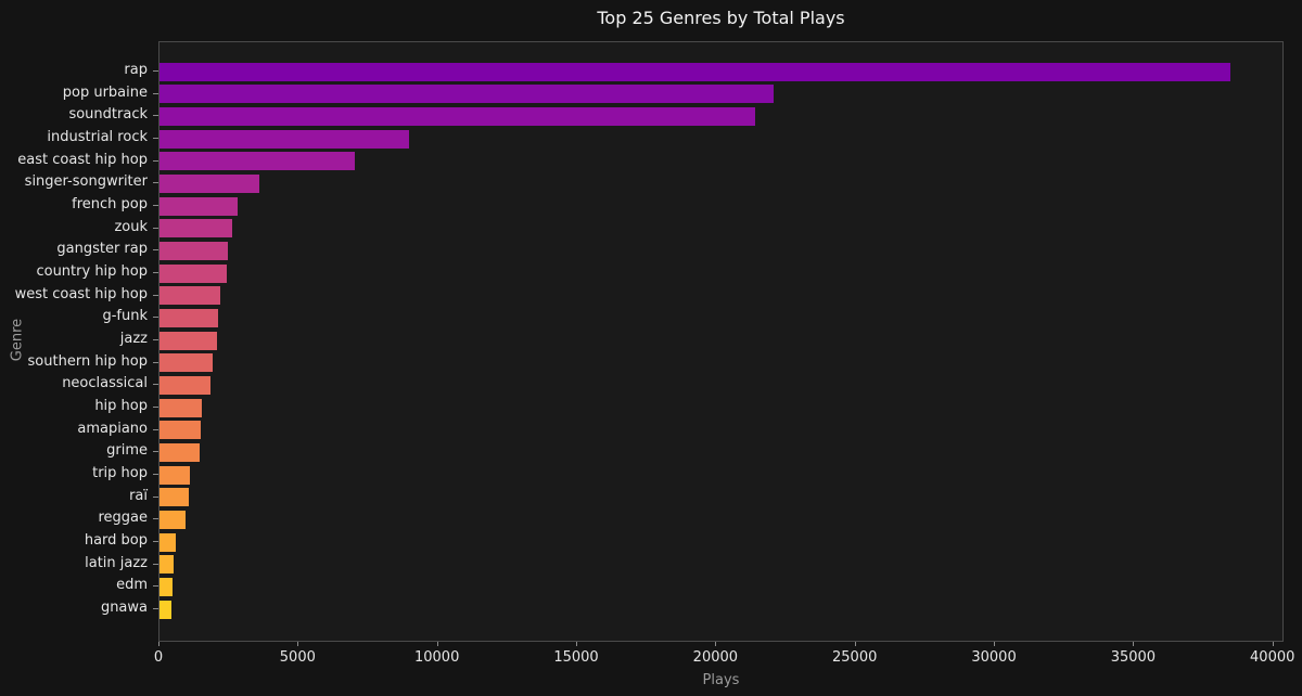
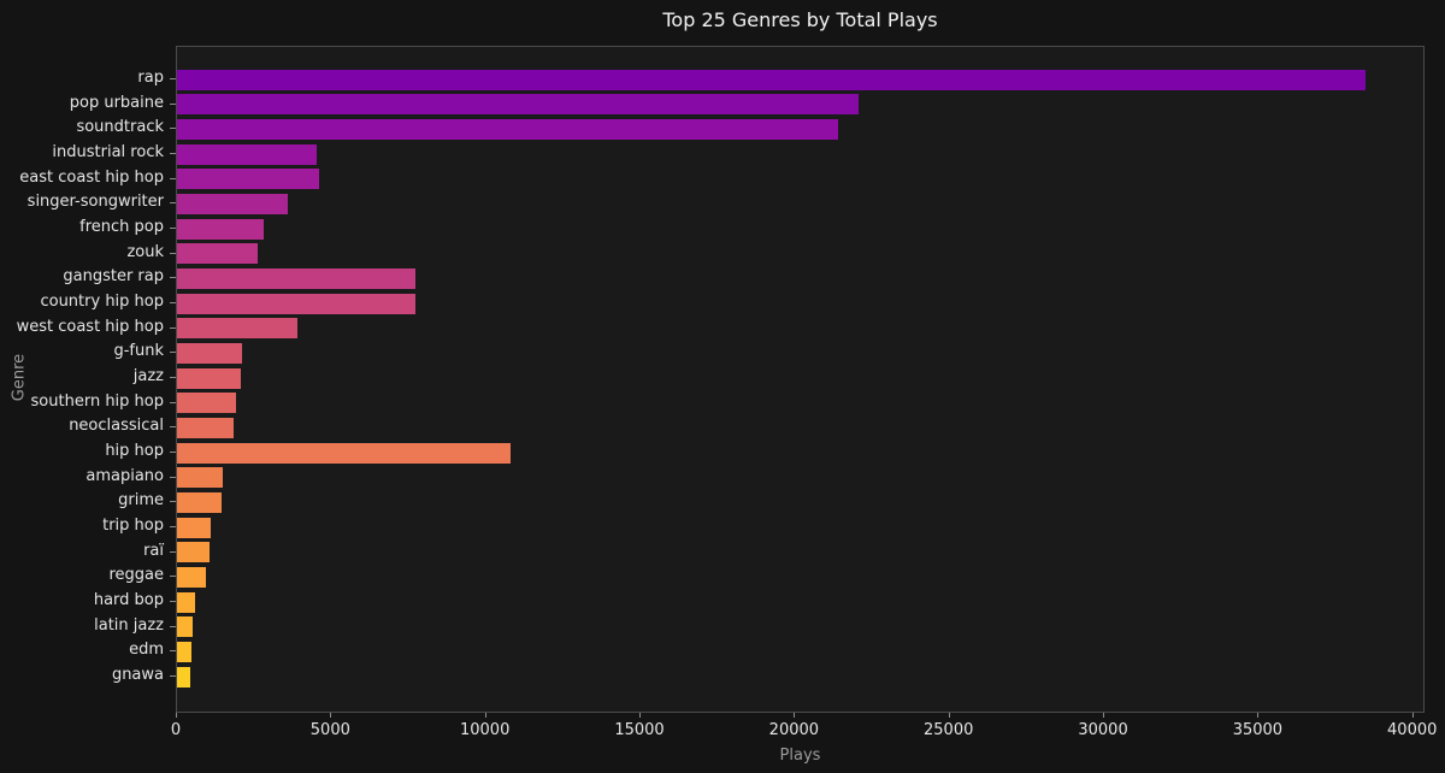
industrial rock: 9000 -> 4500
east coast hip hop: 7000 -> 4600
gangster rap: 2400 -> 7700
country hip hop: 2400 -> 7700
west coast hip hop: 2200 -> 3900
hip hop: 1500 -> 10800
